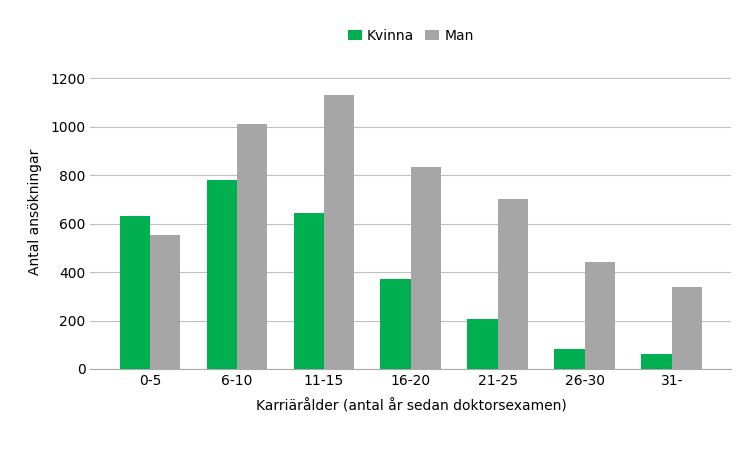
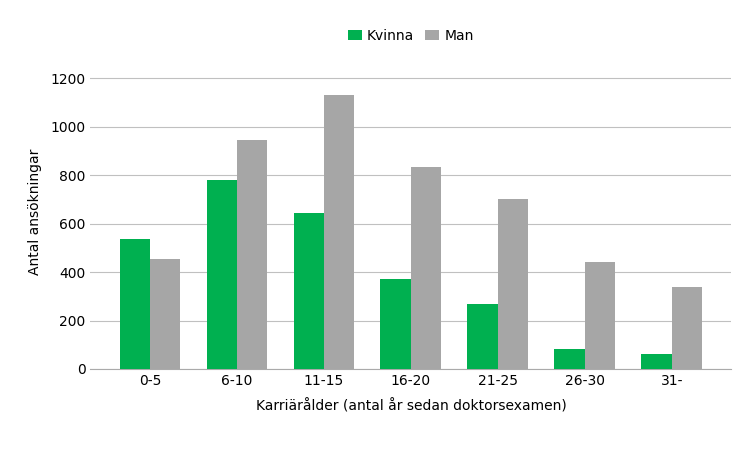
Kvinna/0-5: 630 -> 535
Man/0-5: 555 -> 455
Man/6-10: 1010 -> 945
Kvinna/21-25: 205 -> 270
